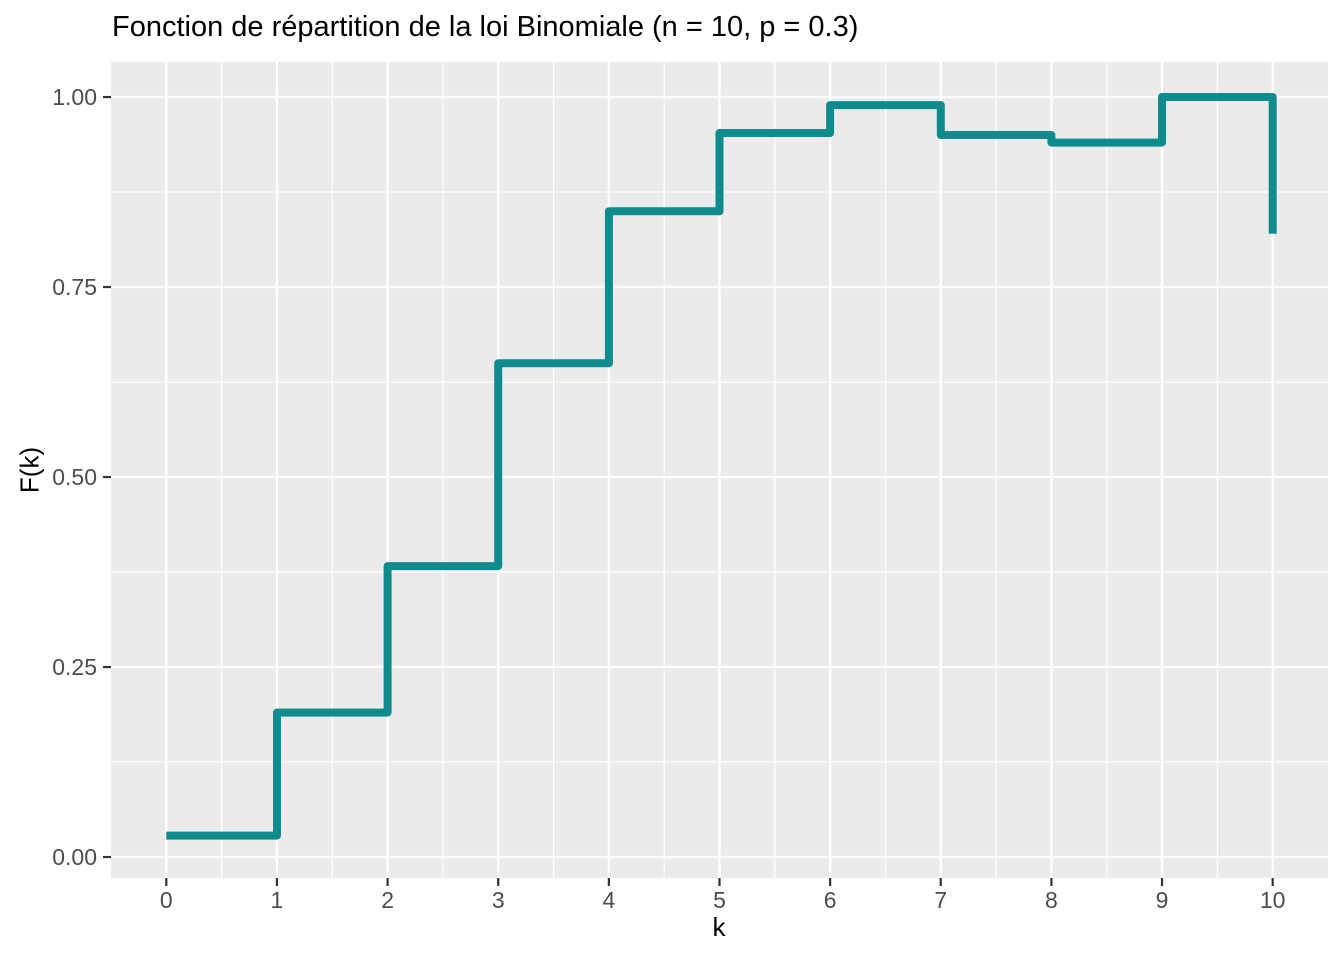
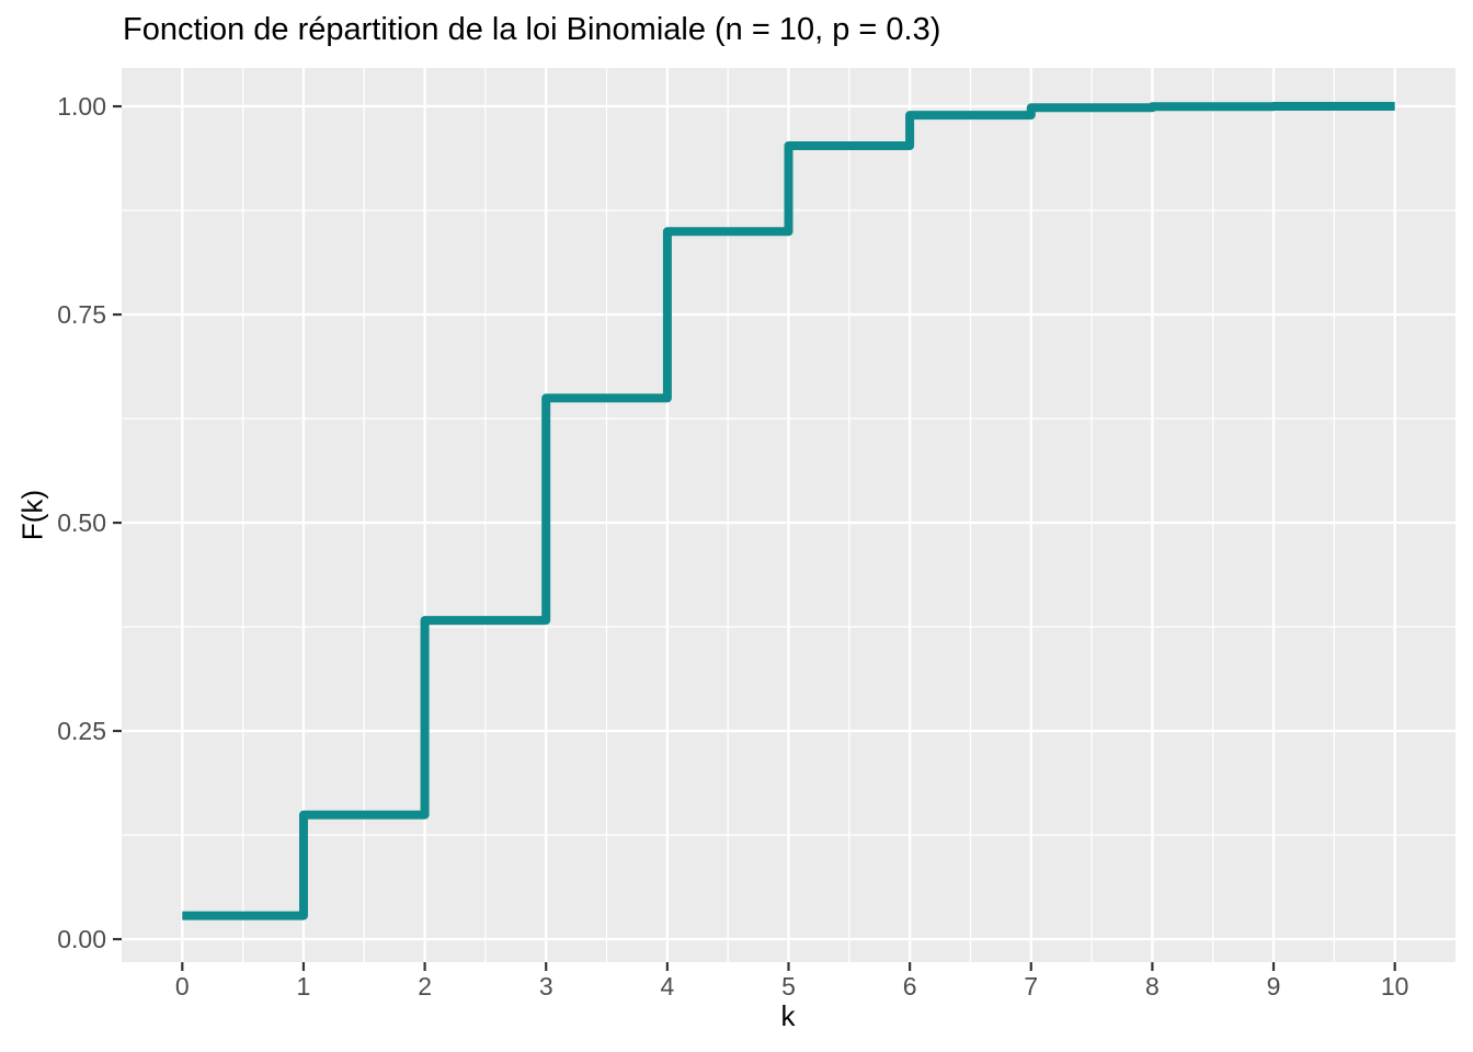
1: 0.19 -> 0.15
7: 0.95 -> 1.00
8: 0.94 -> 1.00
10: 0.82 -> 1.00
